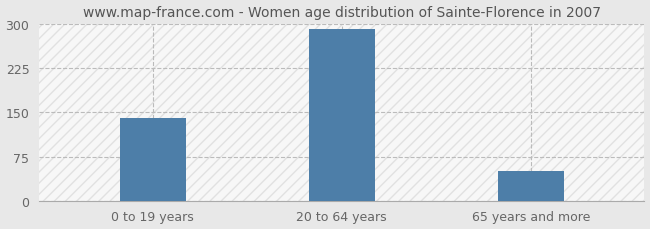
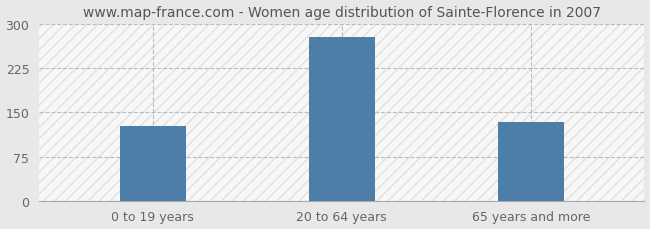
0 to 19 years: 140 -> 126
20 to 64 years: 291 -> 278
65 years and more: 50 -> 134
